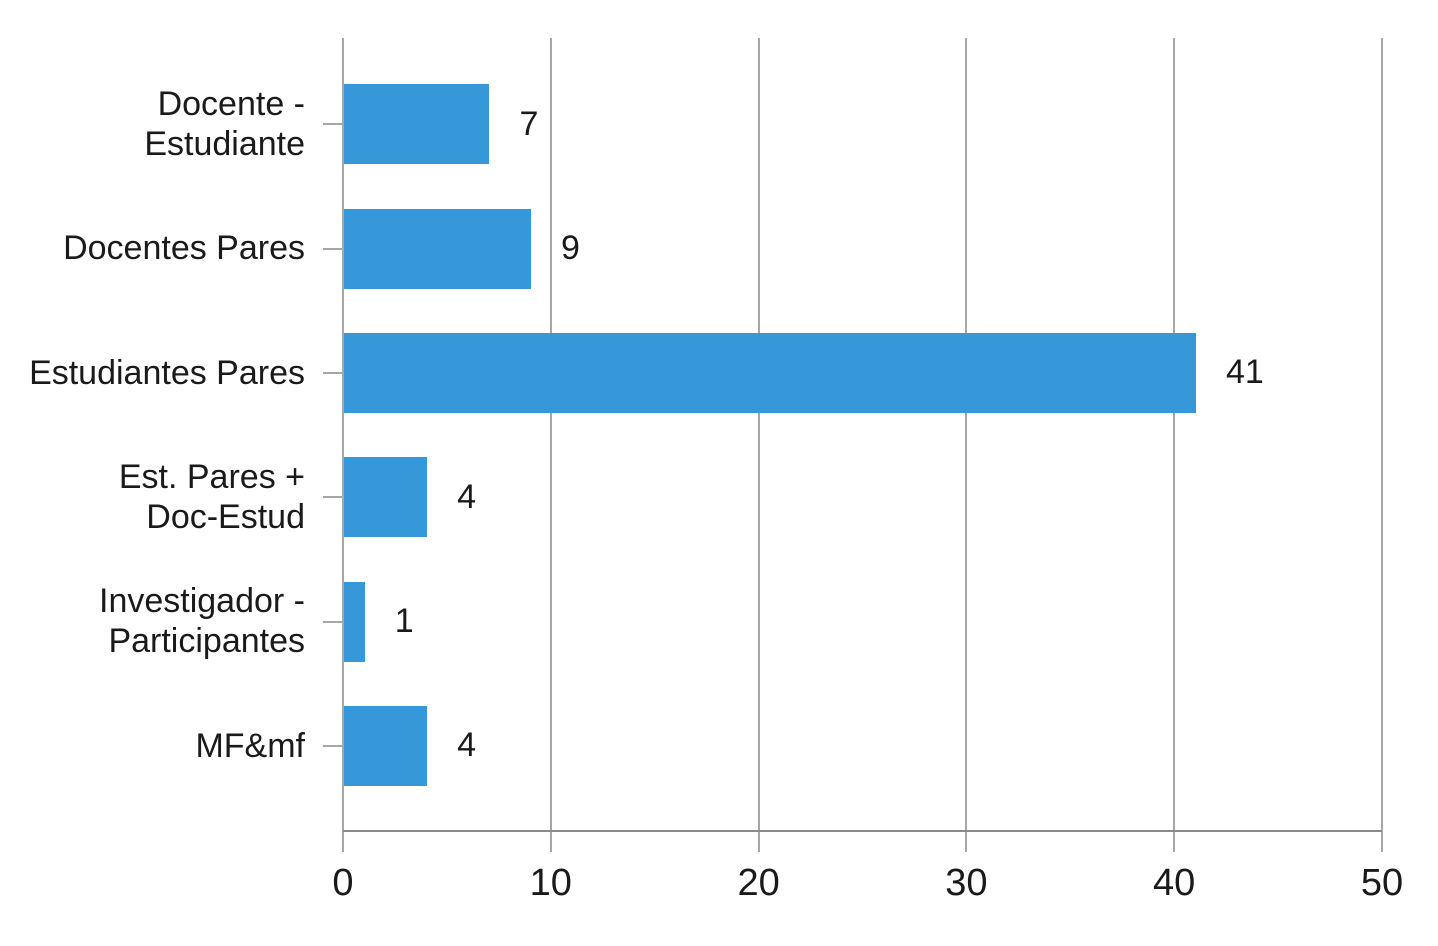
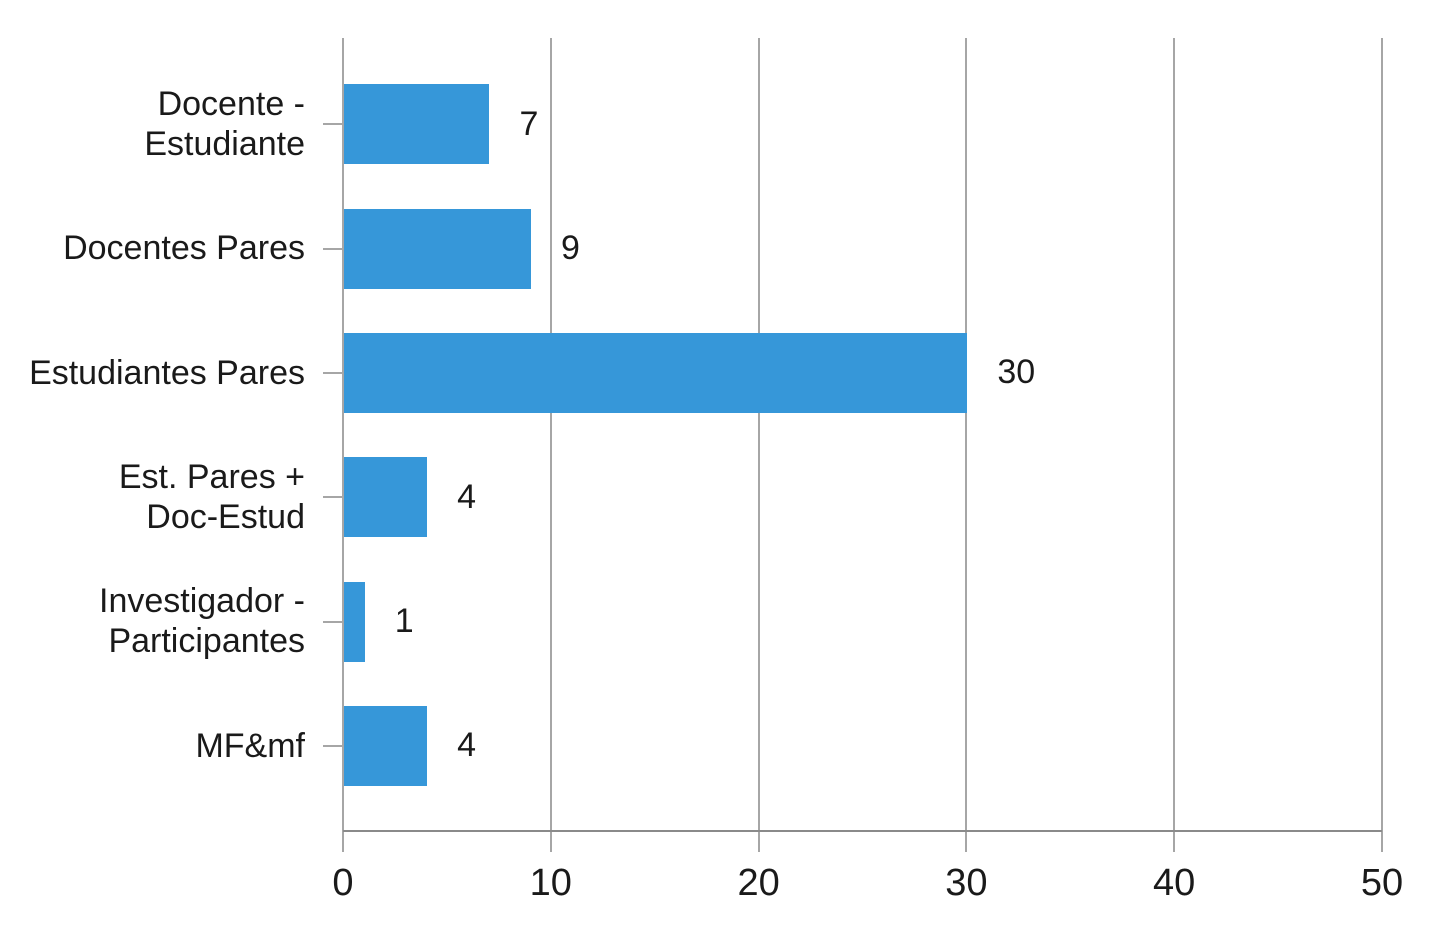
Estudiantes Pares: 41 -> 30
